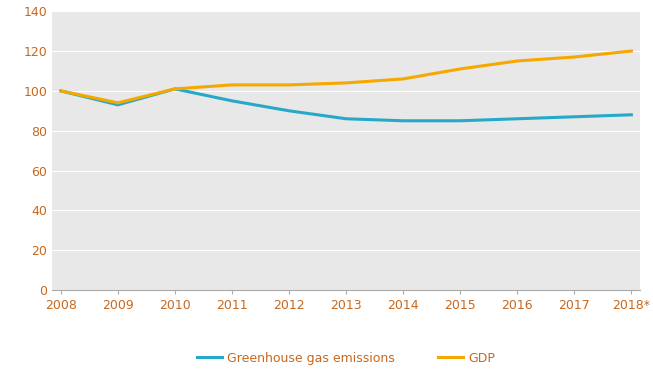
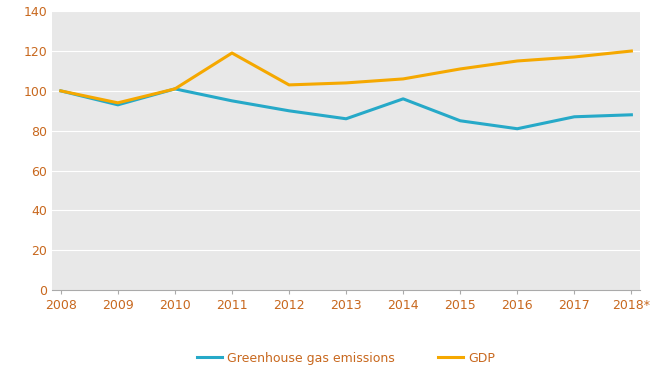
GDP/2011: 103 -> 119
Greenhouse gas emissions/2014: 85 -> 96
Greenhouse gas emissions/2016: 86 -> 81
